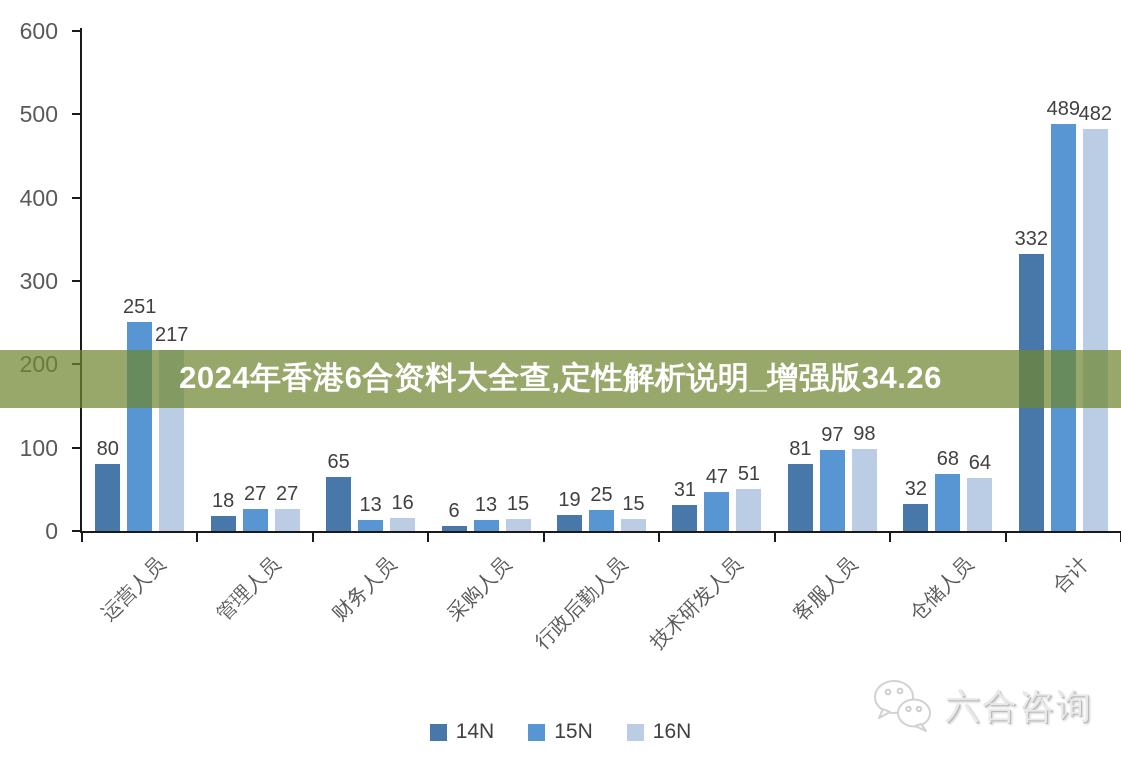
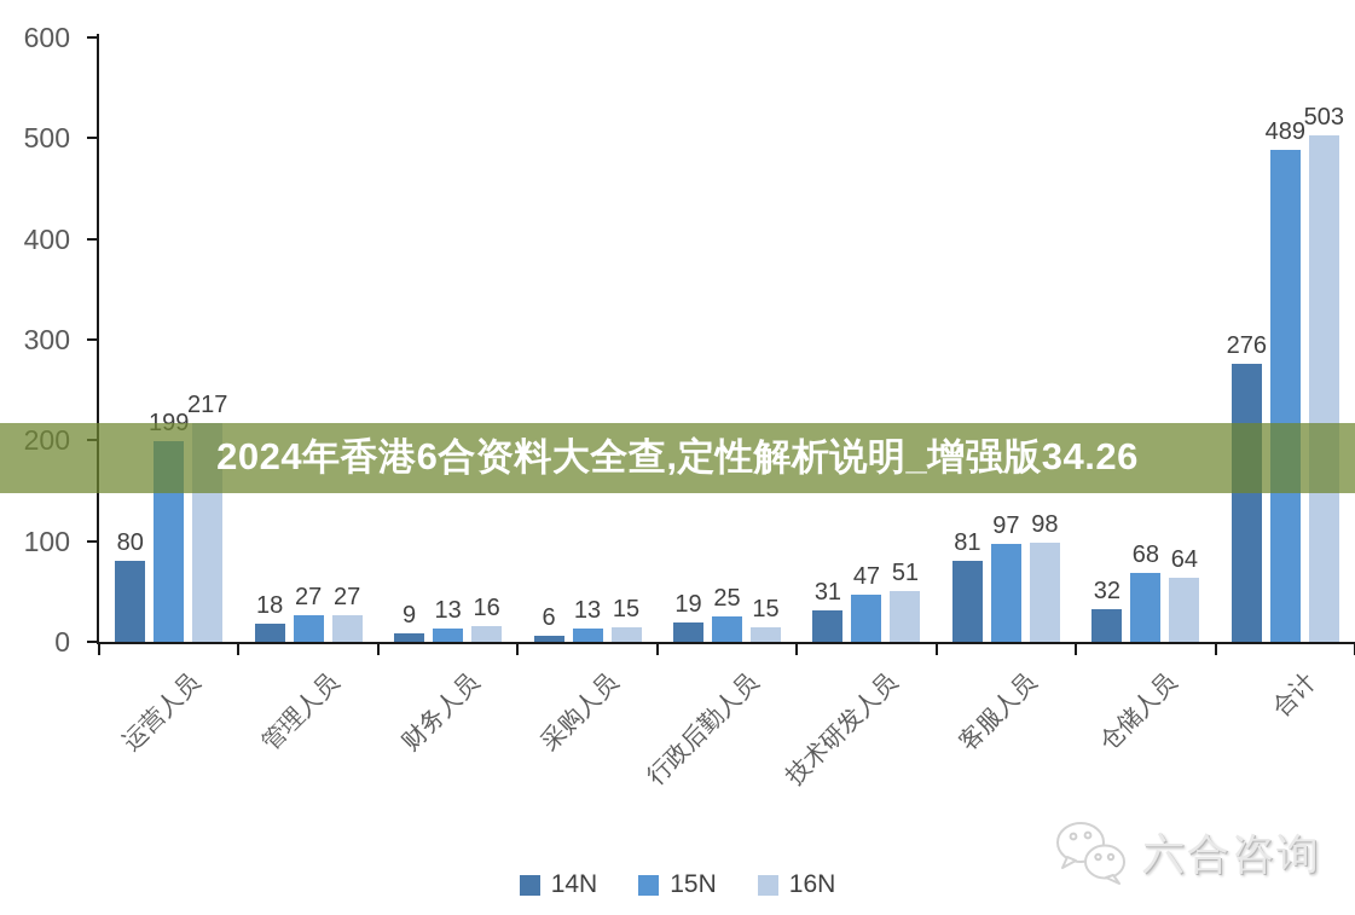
15N/运营人员: 251 -> 199
14N/财务人员: 65 -> 9
14N/合计: 332 -> 276
16N/合计: 482 -> 503
